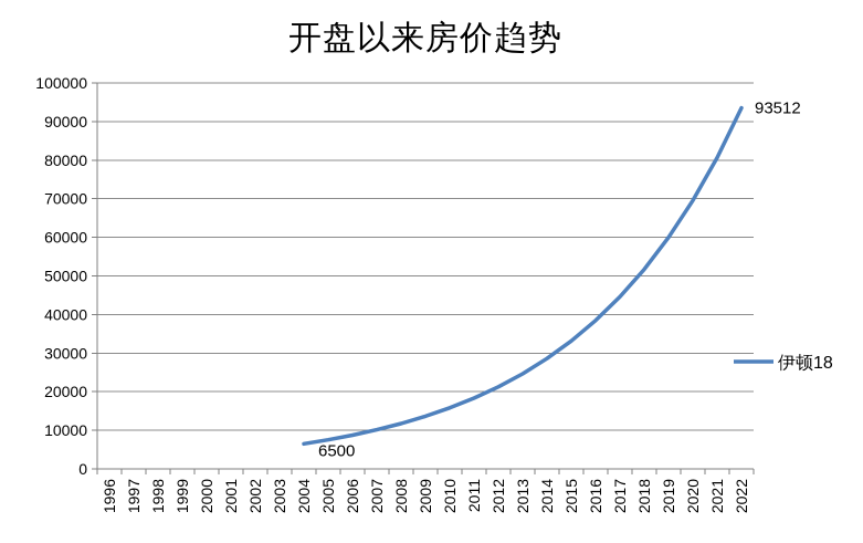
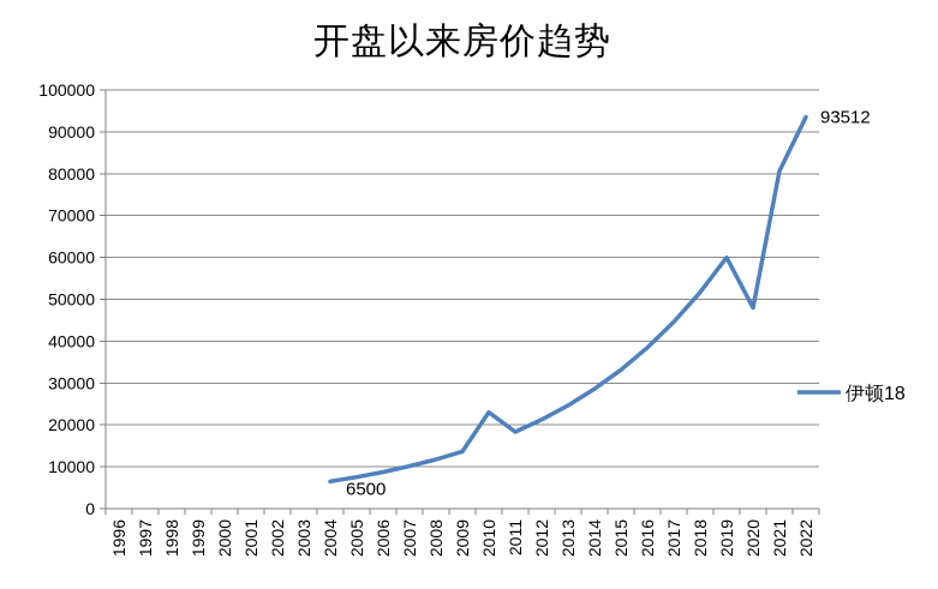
2010: 16000 -> 23000
2020: 70000 -> 48000
